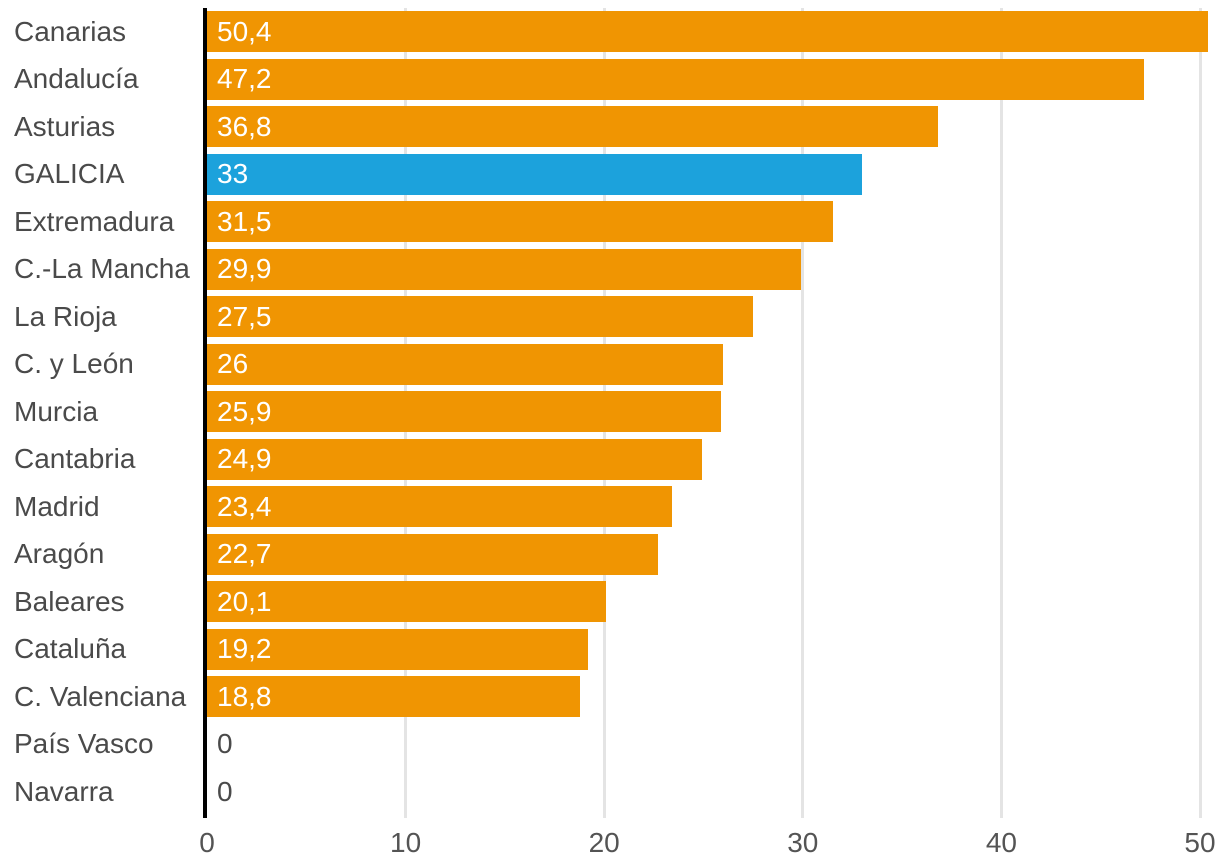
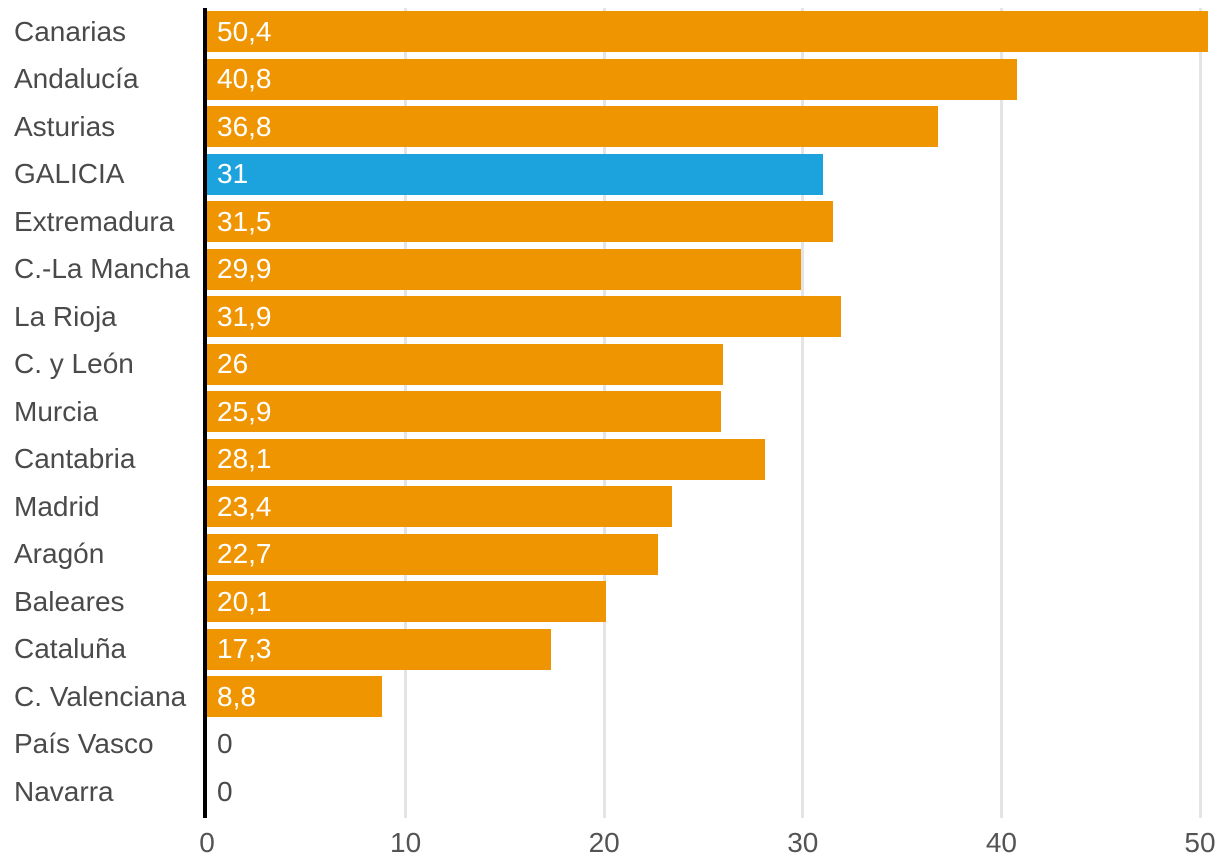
Andalucía: 47,2 -> 40,8
GALICIA: 33 -> 31
La Rioja: 27,5 -> 31,9
Cantabria: 24,9 -> 28,1
Cataluña: 19,2 -> 17,3
C. Valenciana: 18,8 -> 8,8
